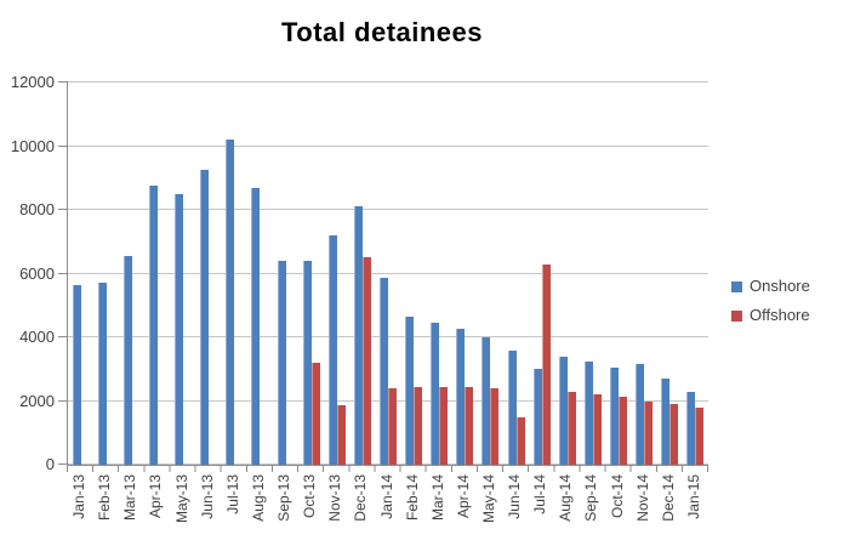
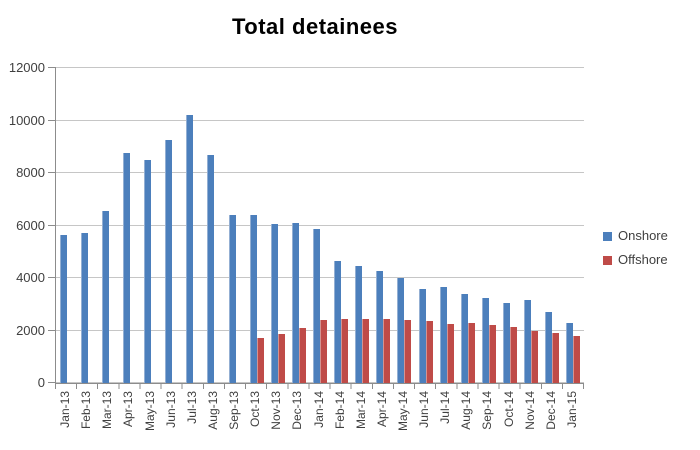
Offshore/Oct-13: 3200 -> 1700
Onshore/Nov-13: 7200 -> 6000
Onshore/Dec-13: 8100 -> 6100
Offshore/Dec-13: 6500 -> 2100
Offshore/Jun-14: 1500 -> 2400
Onshore/Jul-14: 3000 -> 3600
Offshore/Jul-14: 6300 -> 2200
